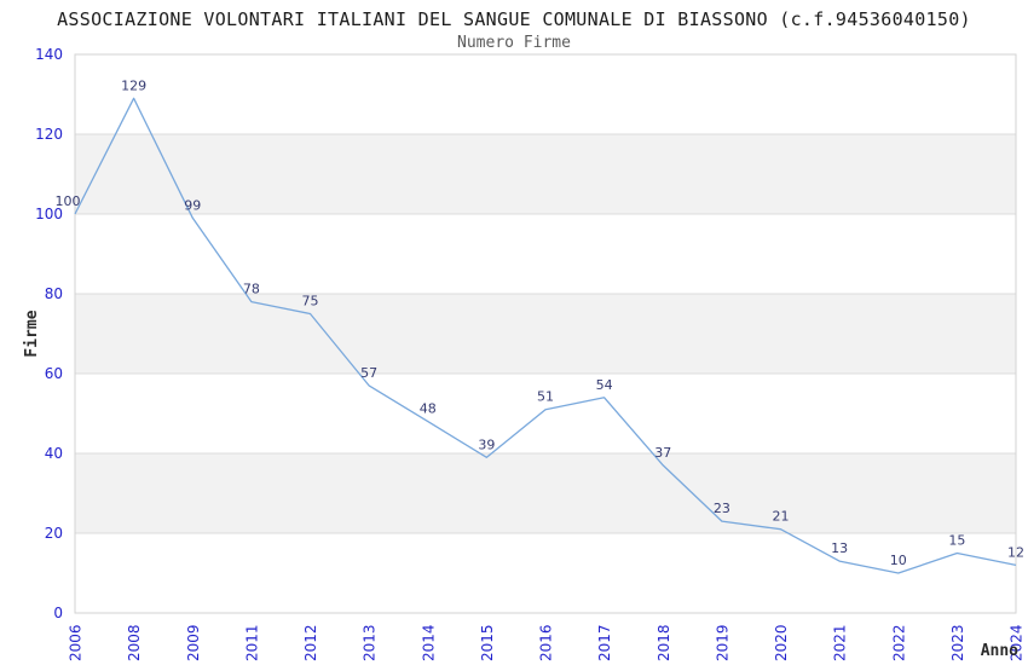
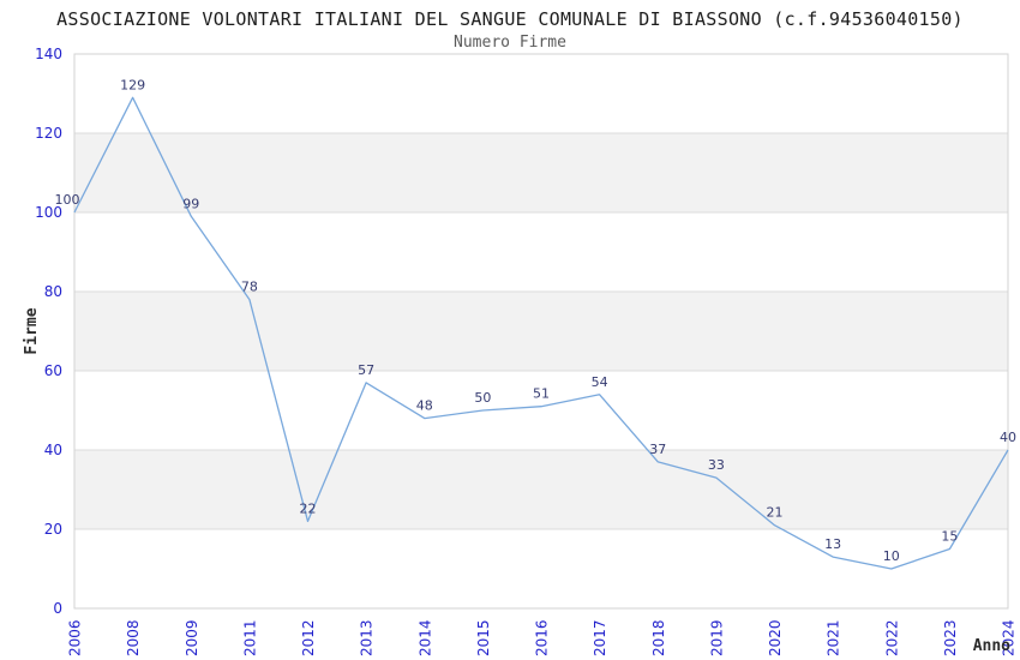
2012: 75 -> 22
2015: 39 -> 50
2019: 23 -> 33
2024: 12 -> 40
